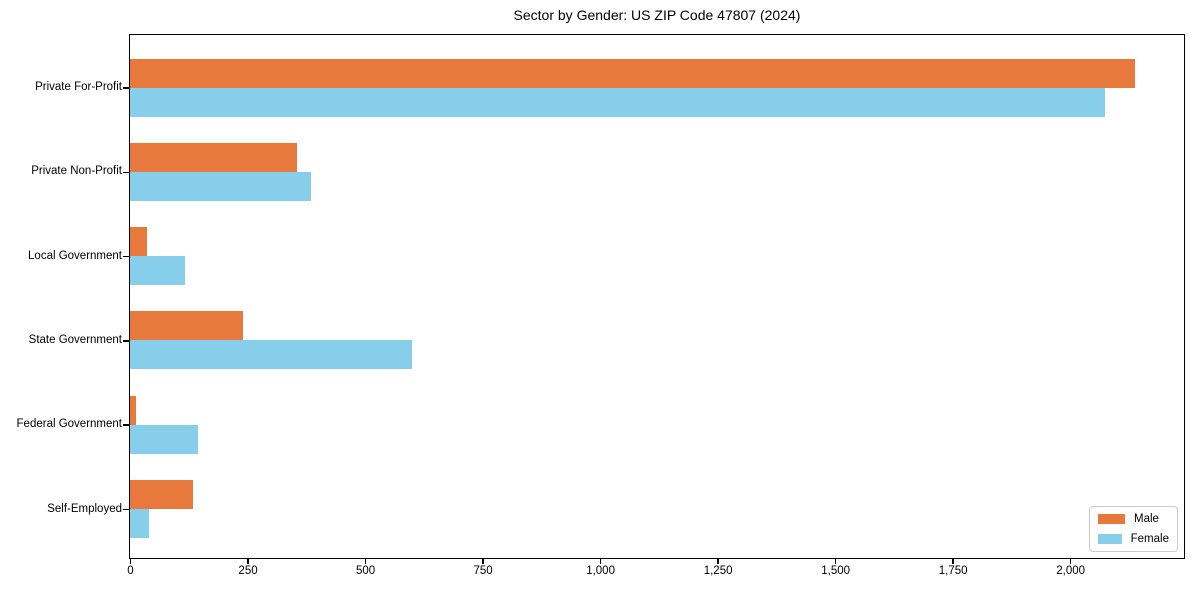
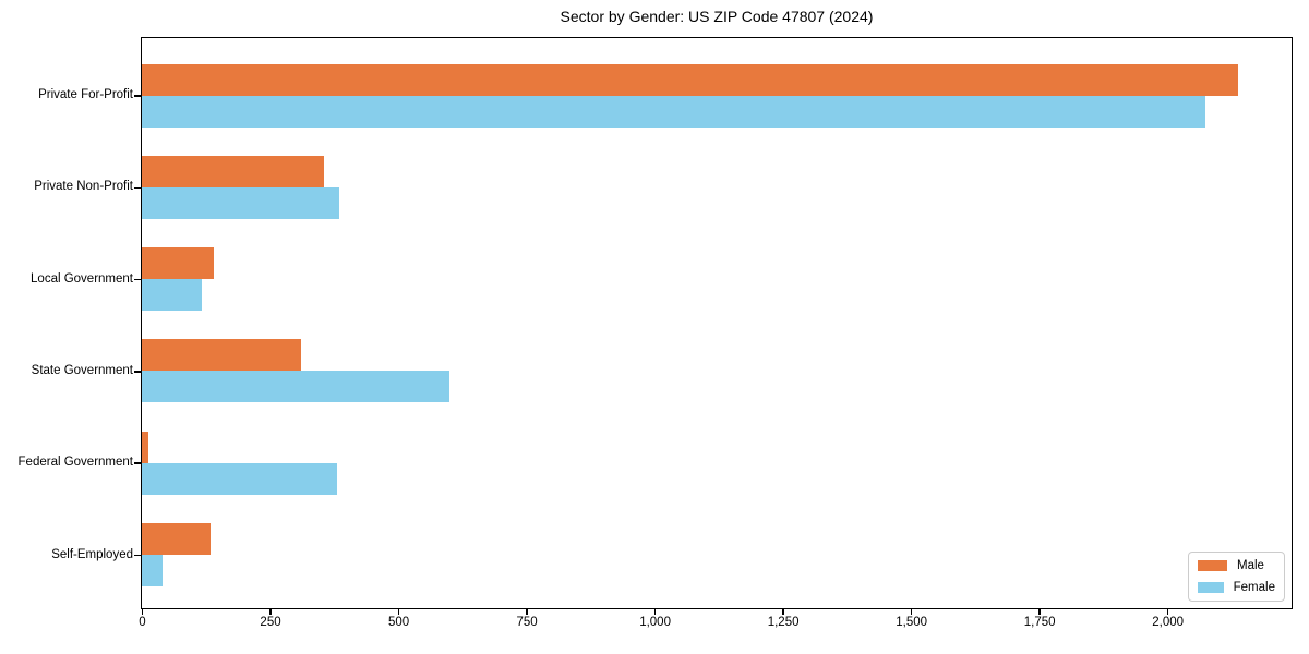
Male/Local Government: 40 -> 140
Male/State Government: 240 -> 310
Female/Federal Government: 140 -> 380
